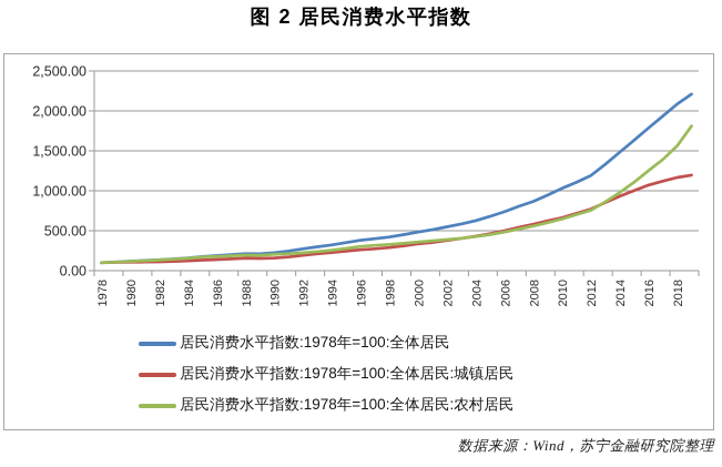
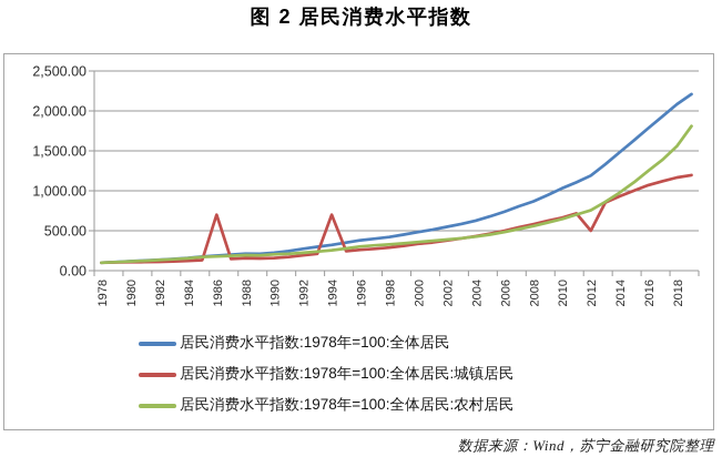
居民消费水平指数:1978年=100:全体居民:城镇居民/1986: 100 -> 700
居民消费水平指数:1978年=100:全体居民:城镇居民/1994: 200 -> 700
居民消费水平指数:1978年=100:全体居民:城镇居民/2012: 800 -> 500
